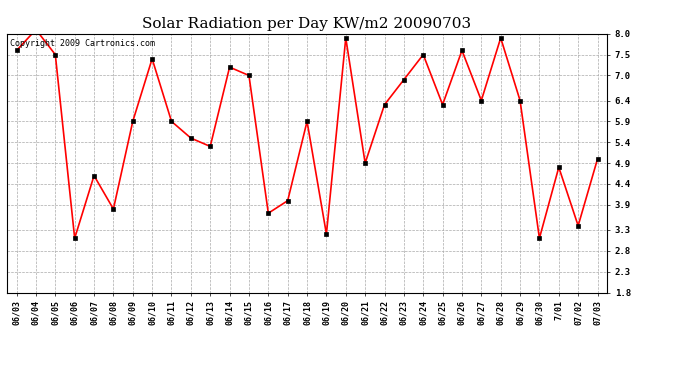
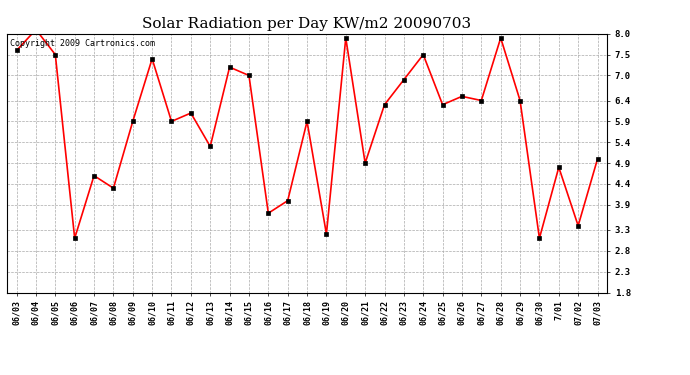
06/08: 3.8 -> 4.3
06/12: 5.5 -> 6.1
06/26: 7.6 -> 6.5
